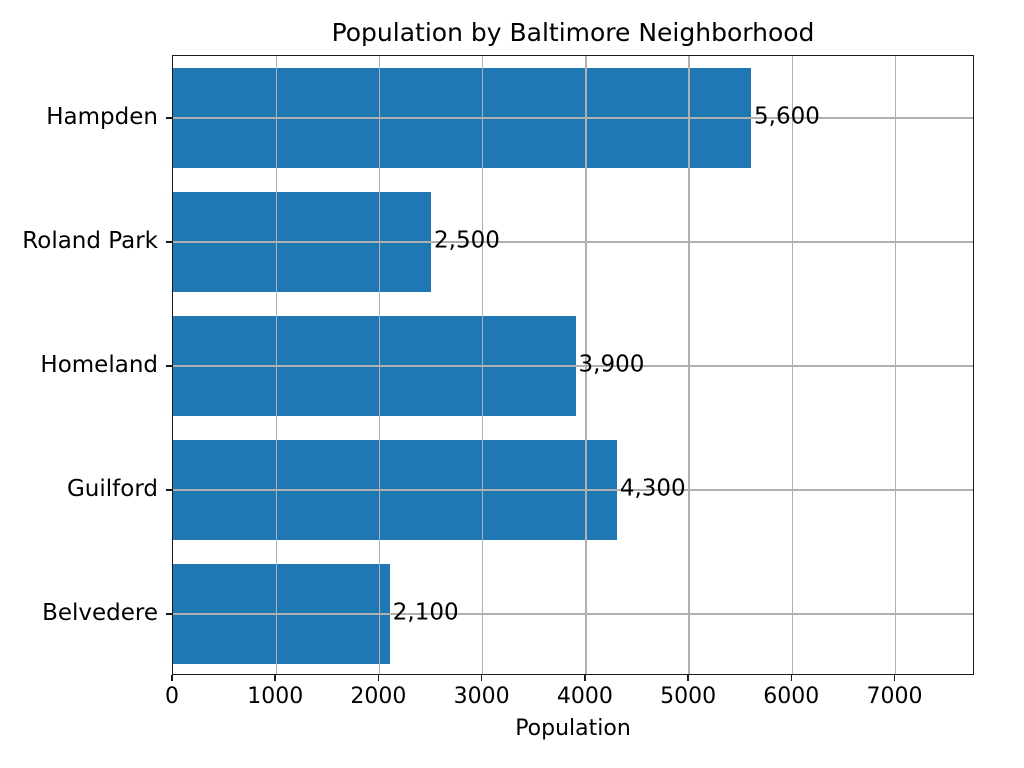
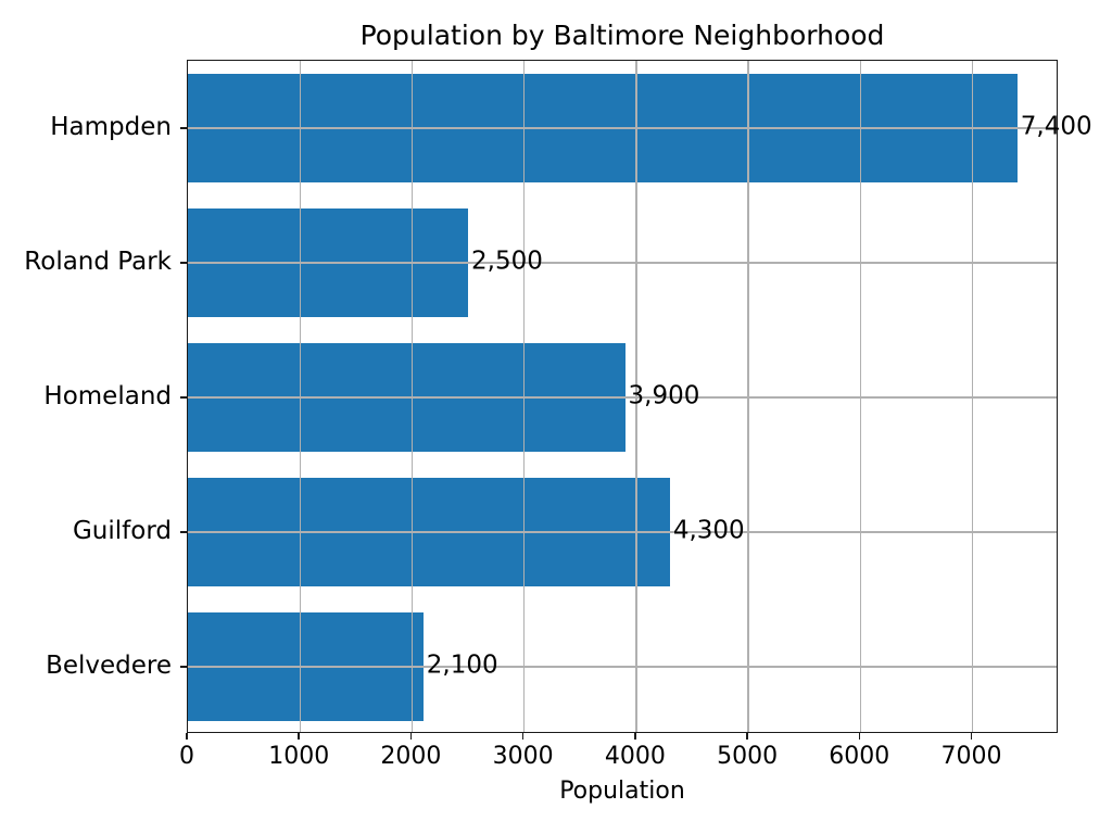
Hampden: 5,600 -> 7,400
